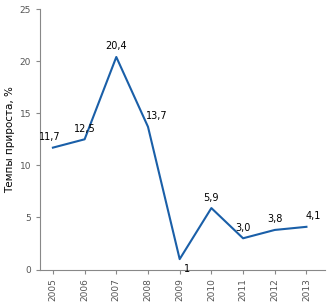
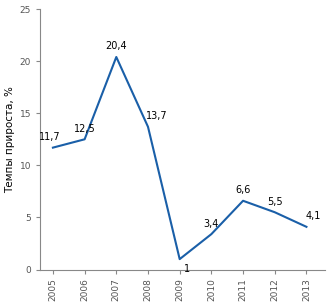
2010: 5,9 -> 3,4
2011: 3,0 -> 6,6
2012: 3,8 -> 5,5
